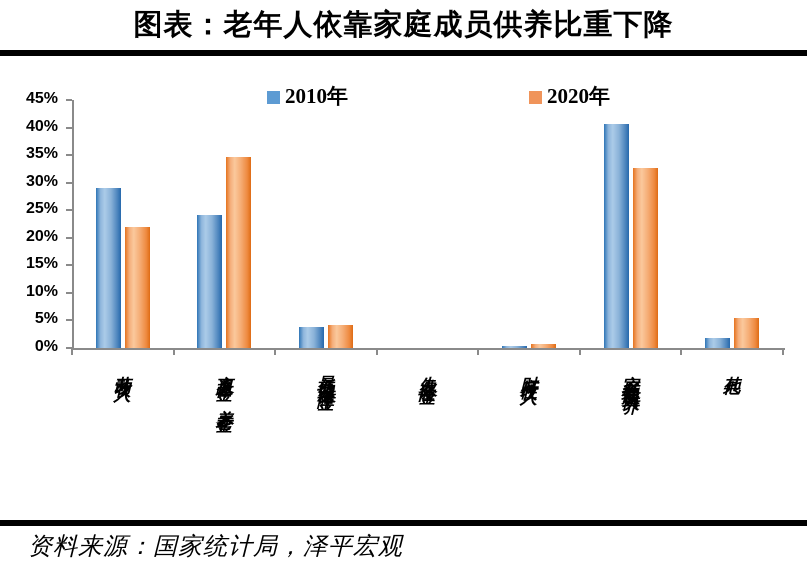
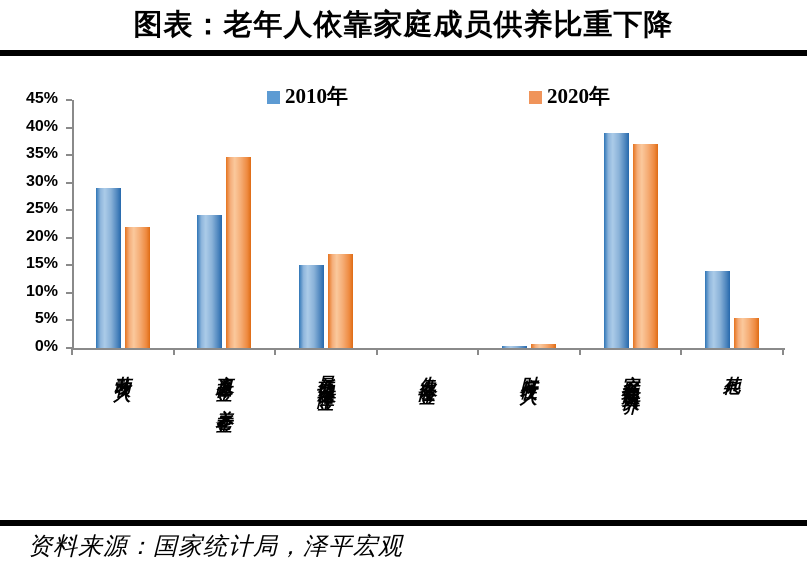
2010年/最低生活保障金: 4% -> 15%
2020年/最低生活保障金: 4% -> 17%
2010年/家庭其他成员供养: 41% -> 39%
2020年/家庭其他成员供养: 33% -> 37%
2010年/其他: 2% -> 14%
